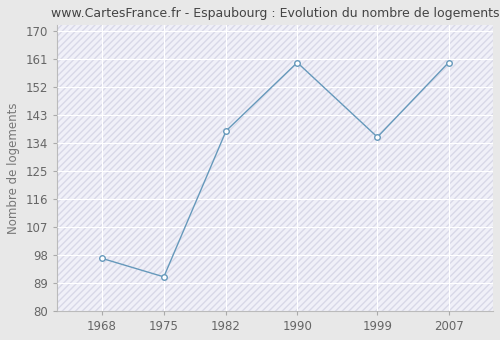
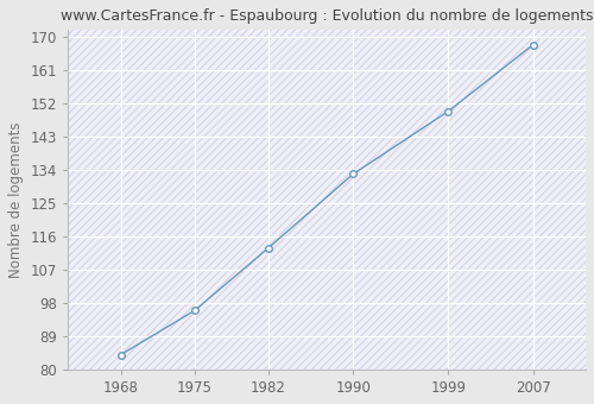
1968: 97 -> 84
1975: 91 -> 96
1982: 138 -> 113
1990: 160 -> 133
1999: 136 -> 150
2007: 160 -> 168
